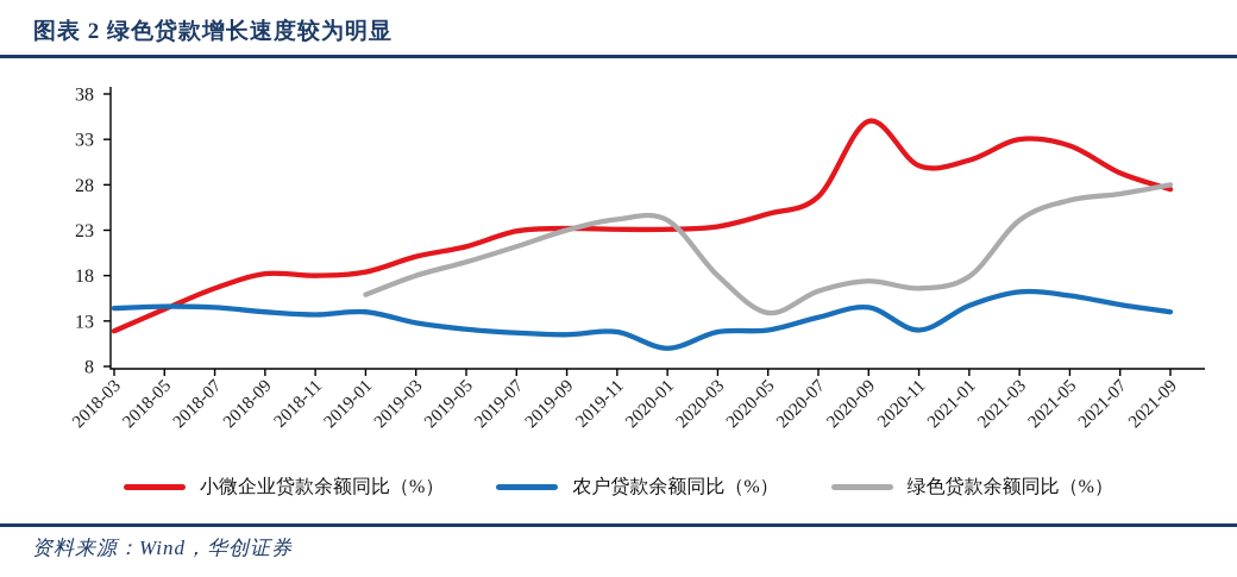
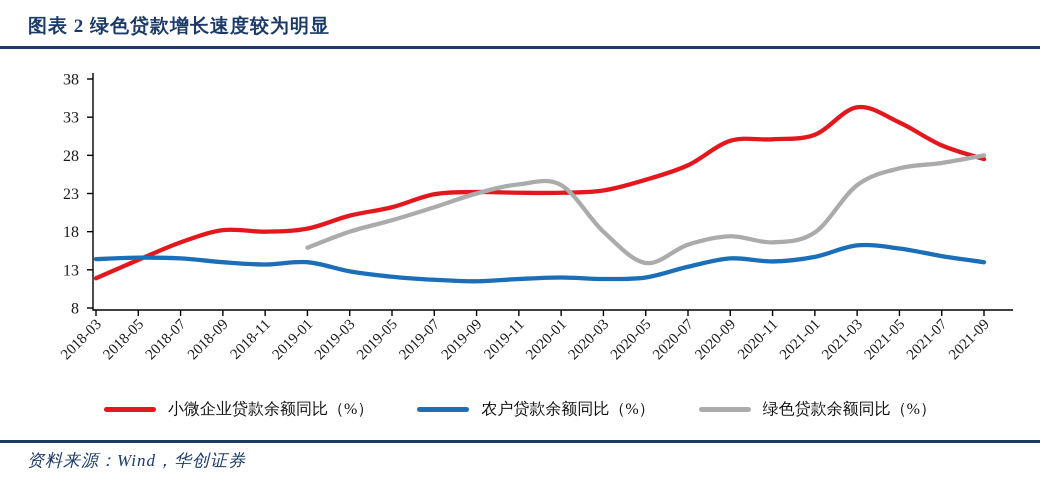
农户贷款余额同比（%）/2020-01: 10 -> 12
小微企业贷款余额同比（%）/2020-09: 35 -> 30
农户贷款余额同比（%）/2020-11: 12 -> 14
小微企业贷款余额同比（%）/2021-03: 33 -> 34
